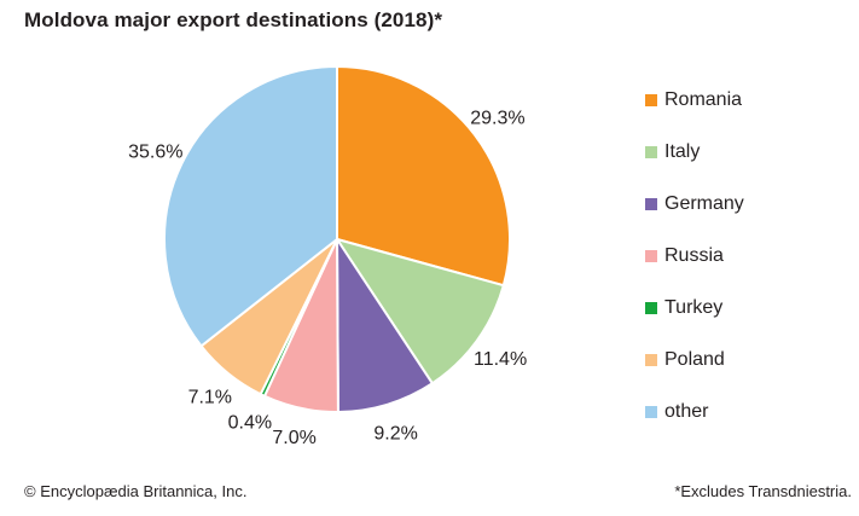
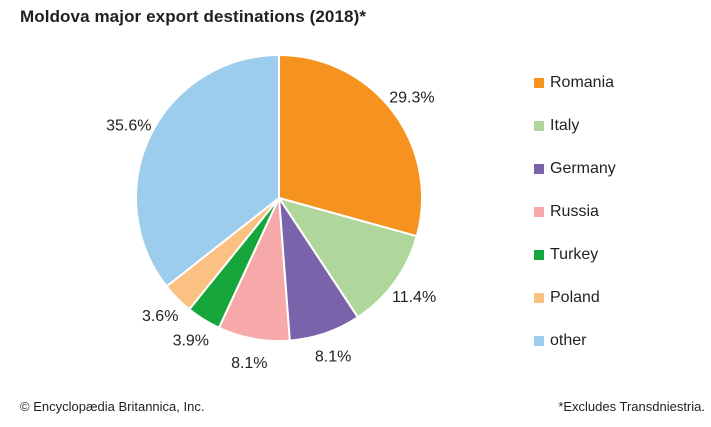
Germany: 9.2% -> 8.1%
Russia: 7.0% -> 8.1%
Turkey: 0.4% -> 3.9%
Poland: 7.1% -> 3.6%
